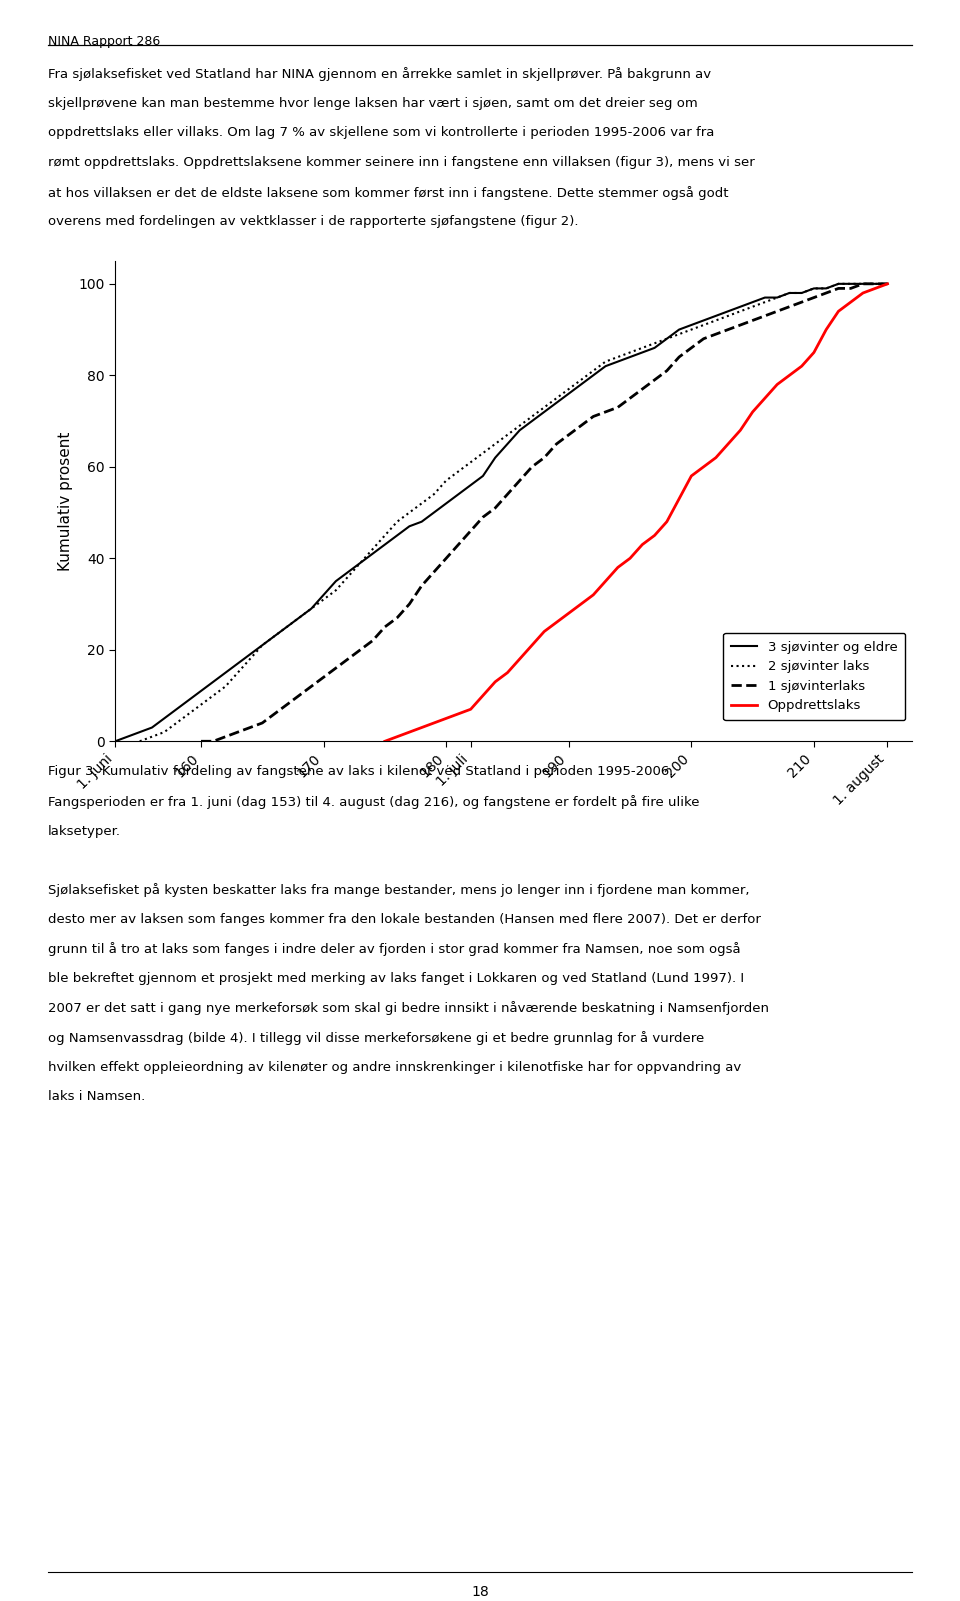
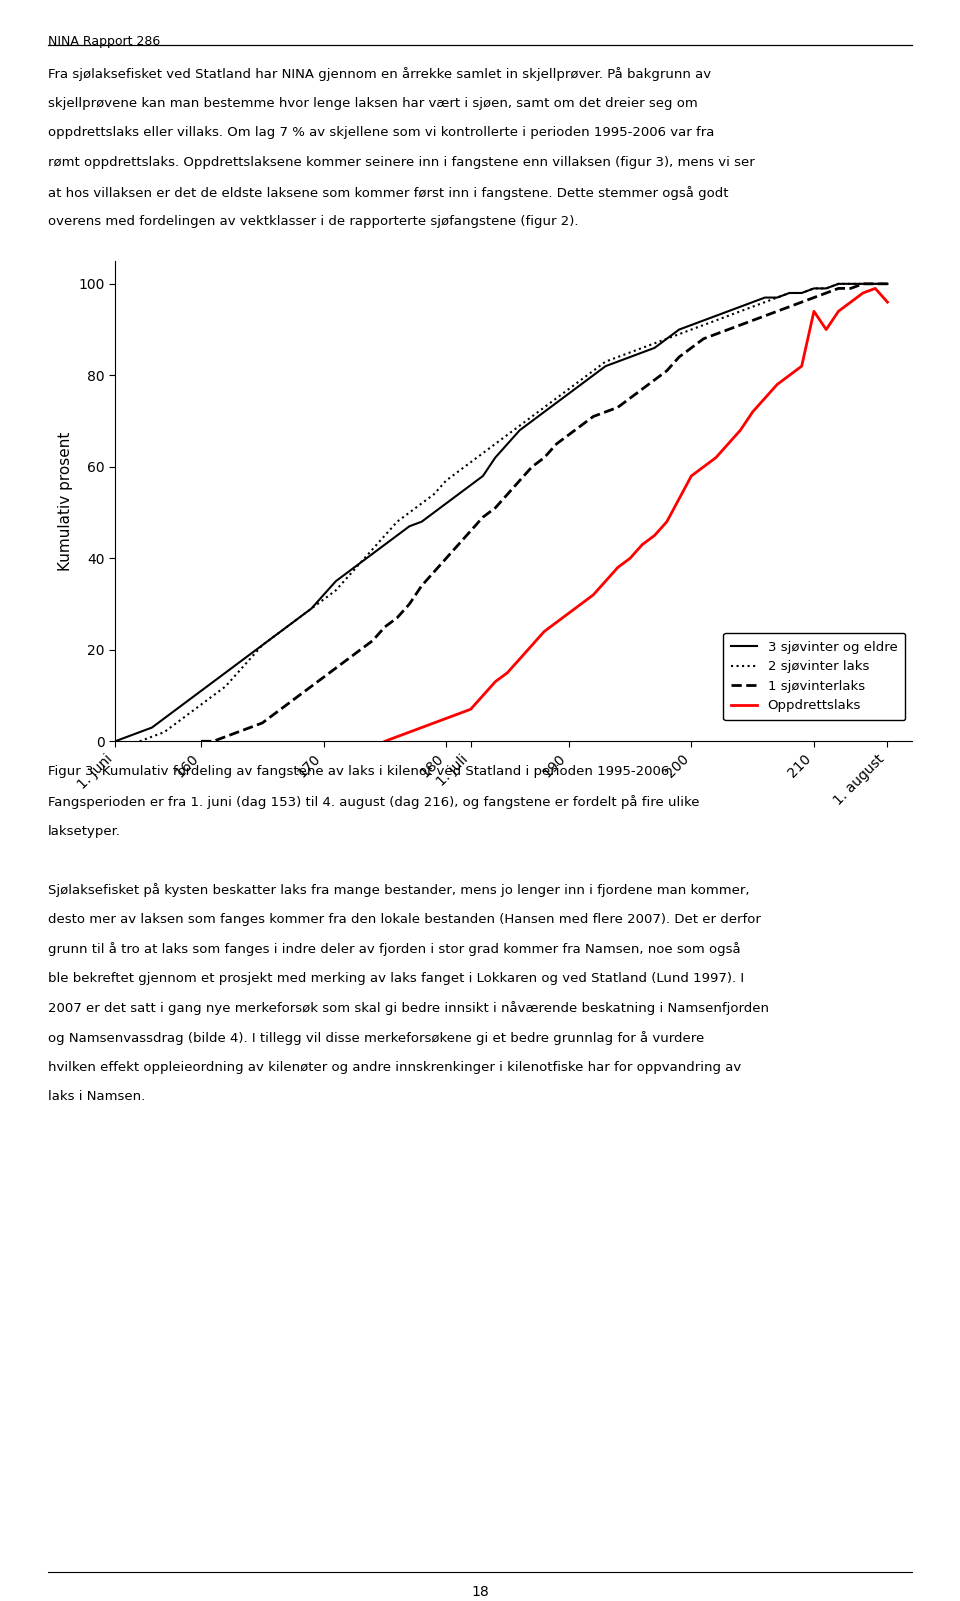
Oppdrettslaks/210: 85 -> 94
Oppdrettslaks/1. august: 100 -> 96
